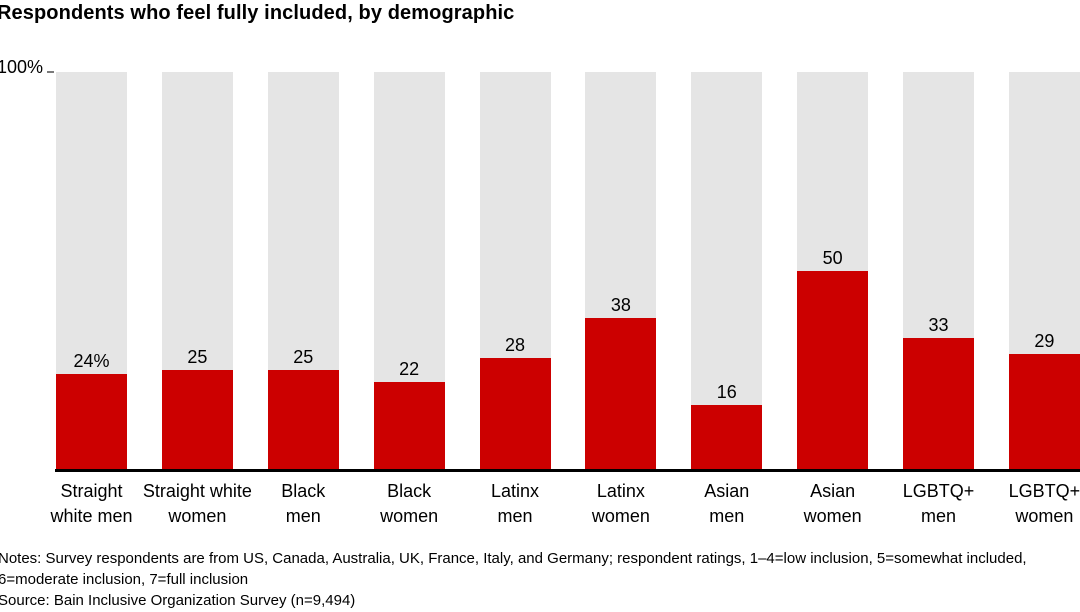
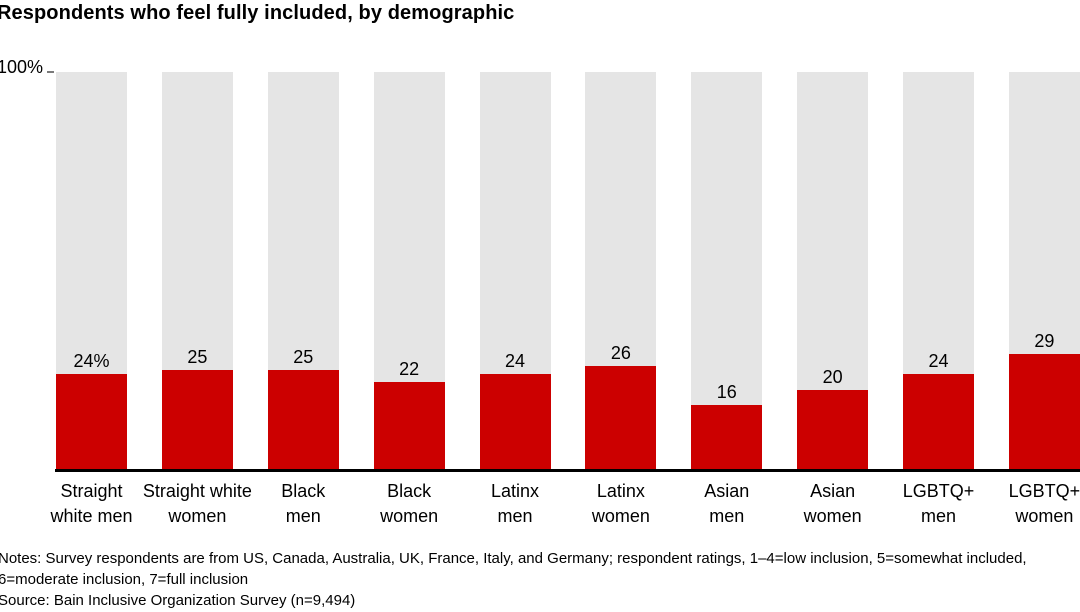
Latinx men: 28 -> 24
Latinx women: 38 -> 26
Asian women: 50 -> 20
LGBTQ+ men: 33 -> 24
